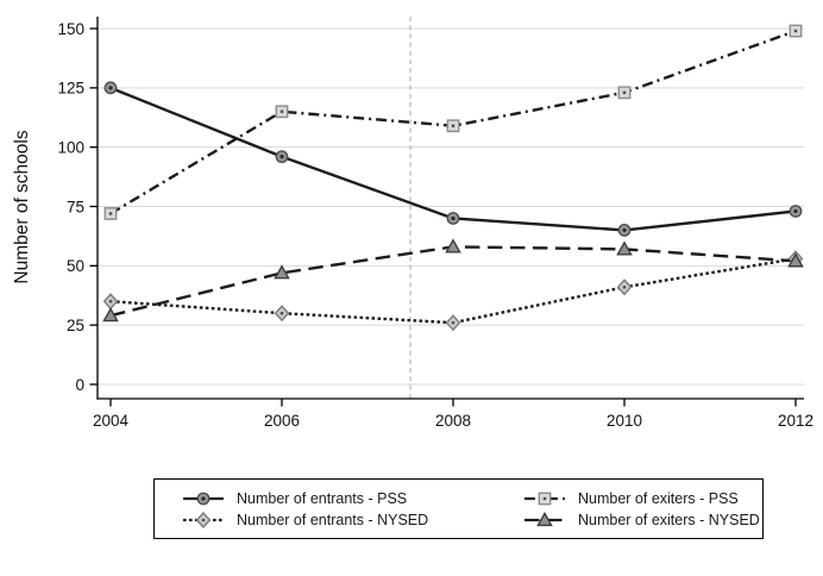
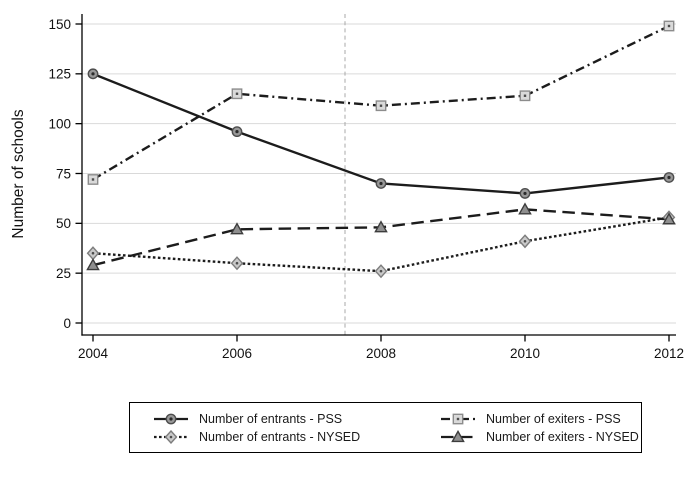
Number of exiters - NYSED/2008: 58 -> 48
Number of exiters - PSS/2010: 123 -> 114
